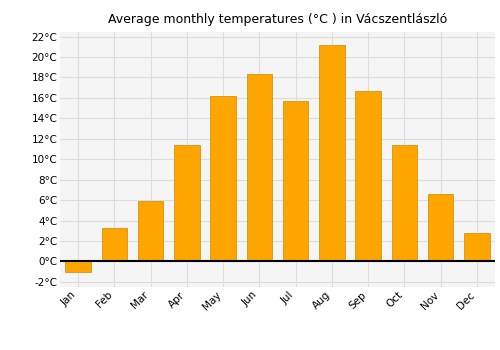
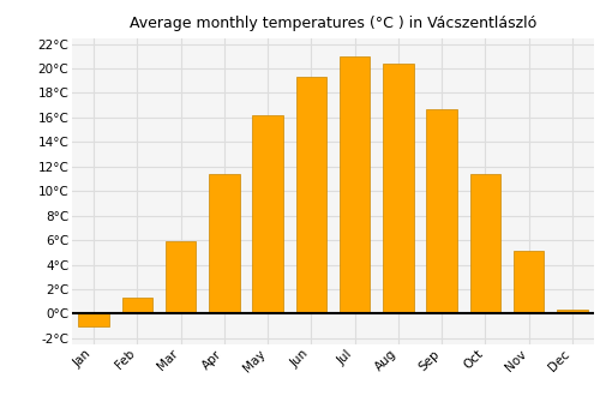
Feb: 3.3°C -> 1.3°C
Jun: 18.3°C -> 19.3°C
Jul: 15.7°C -> 21.0°C
Aug: 21.2°C -> 20.4°C
Nov: 6.6°C -> 5.1°C
Dec: 2.8°C -> 0.3°C
